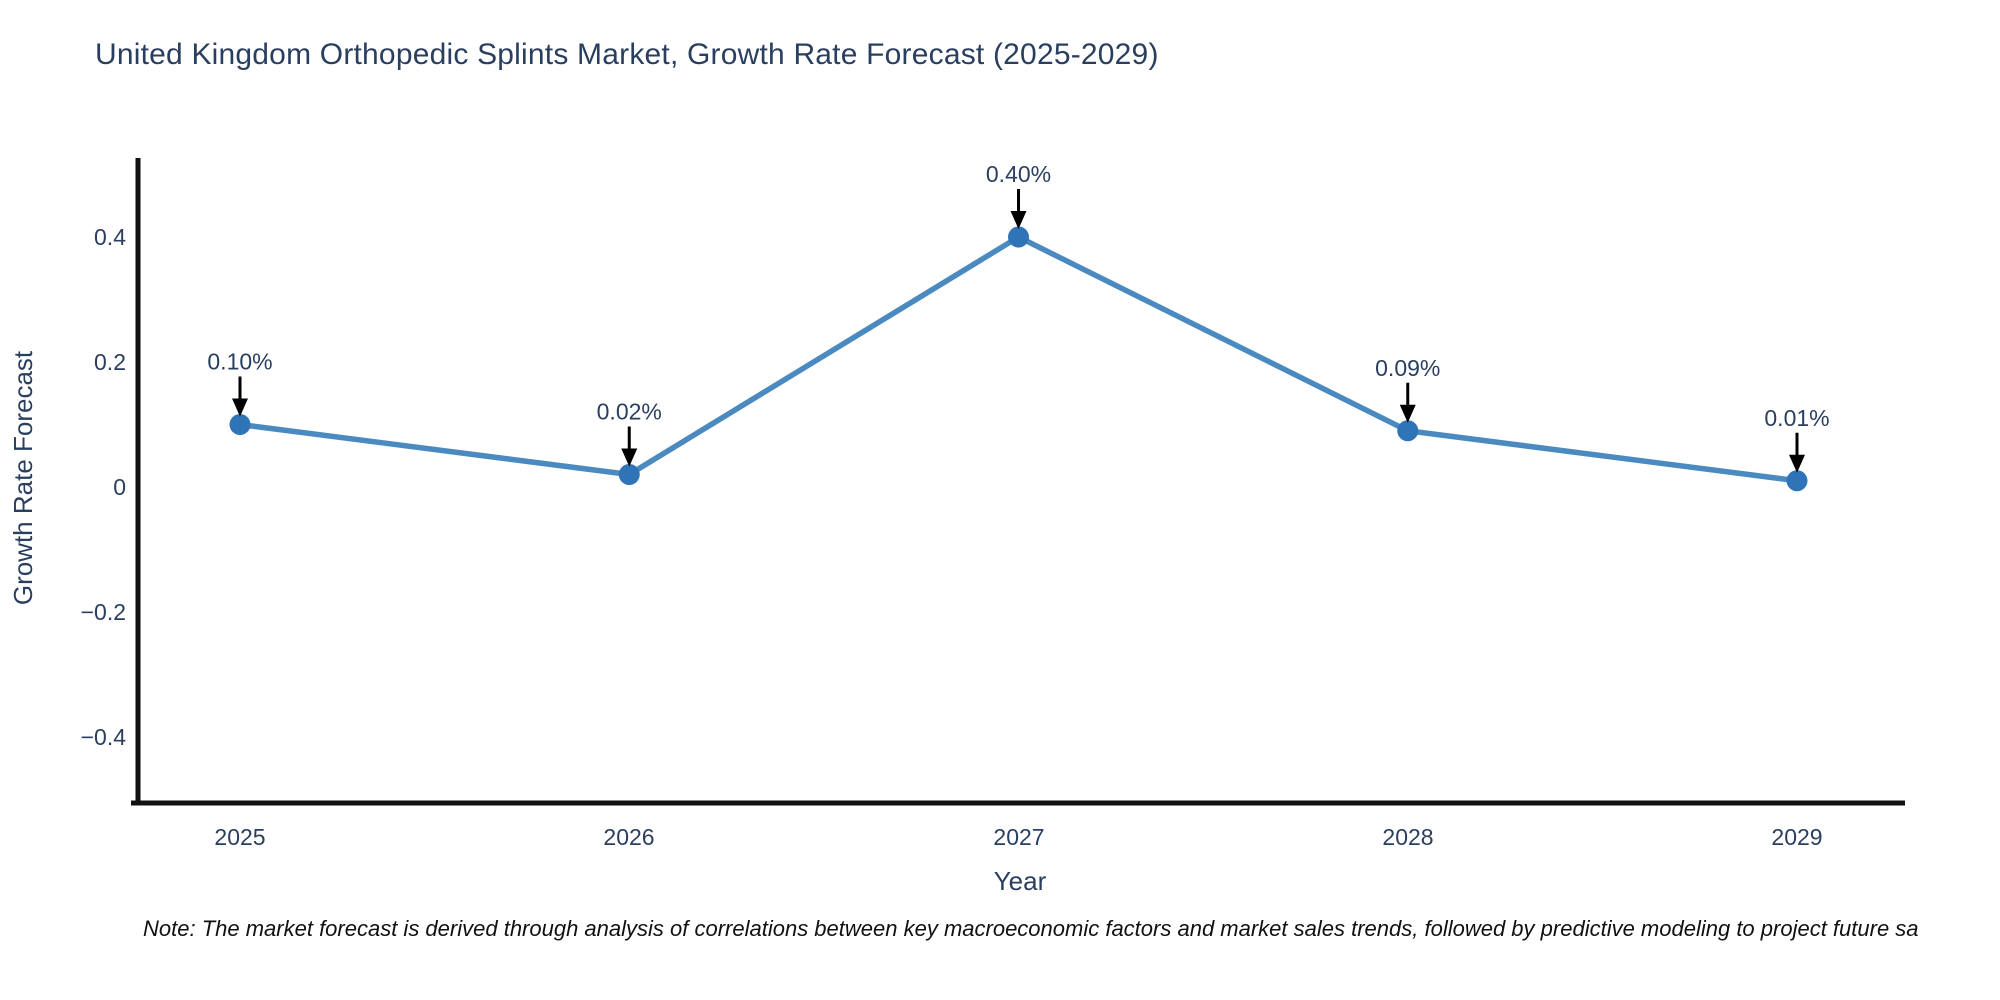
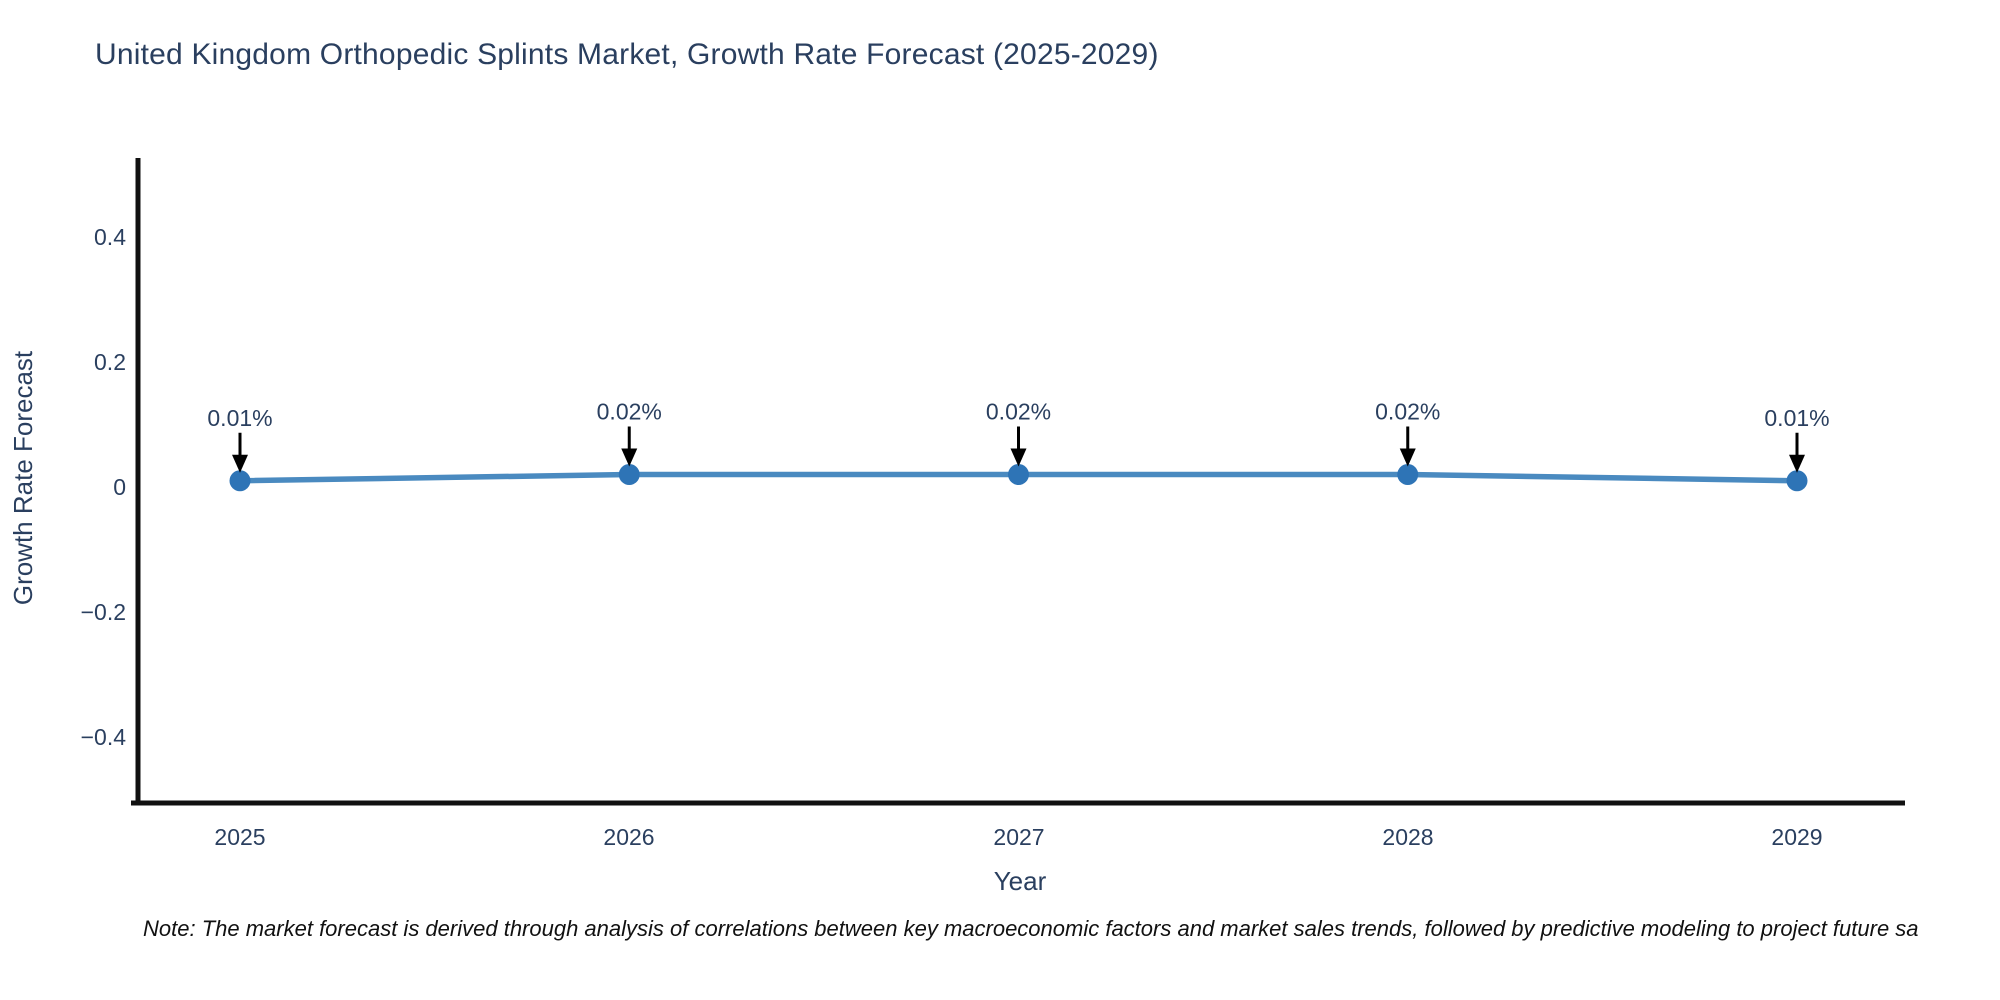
2025: 0.10% -> 0.01%
2027: 0.40% -> 0.02%
2028: 0.09% -> 0.02%
